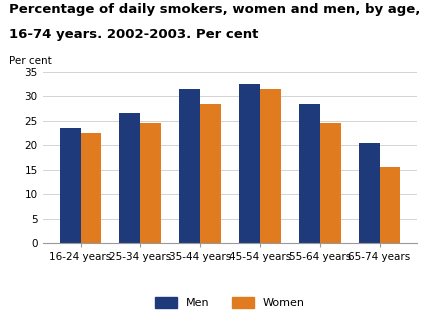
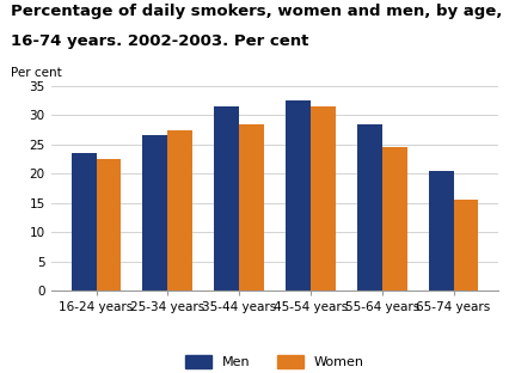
Women/25-34 years: 24.5 -> 27.5
